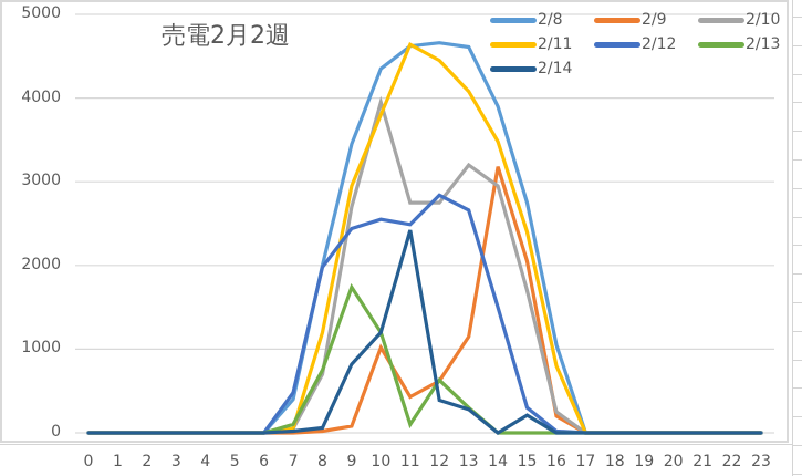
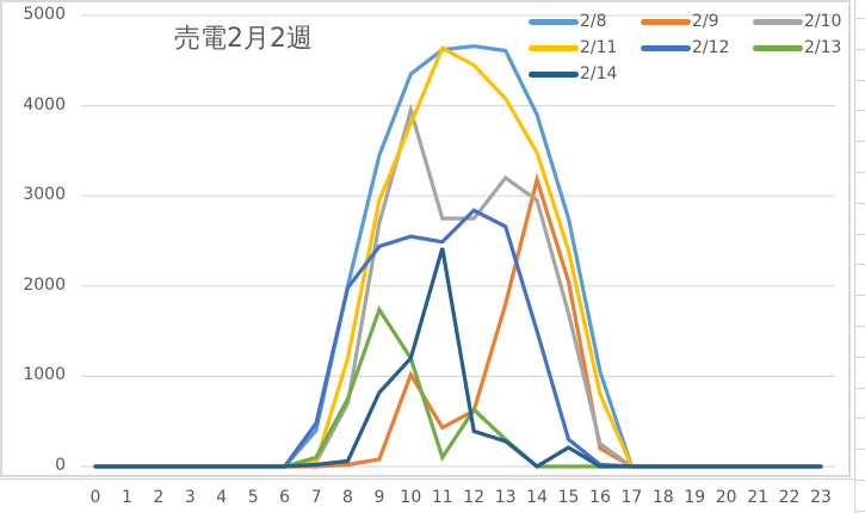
2/9/13: 1200 -> 1800
